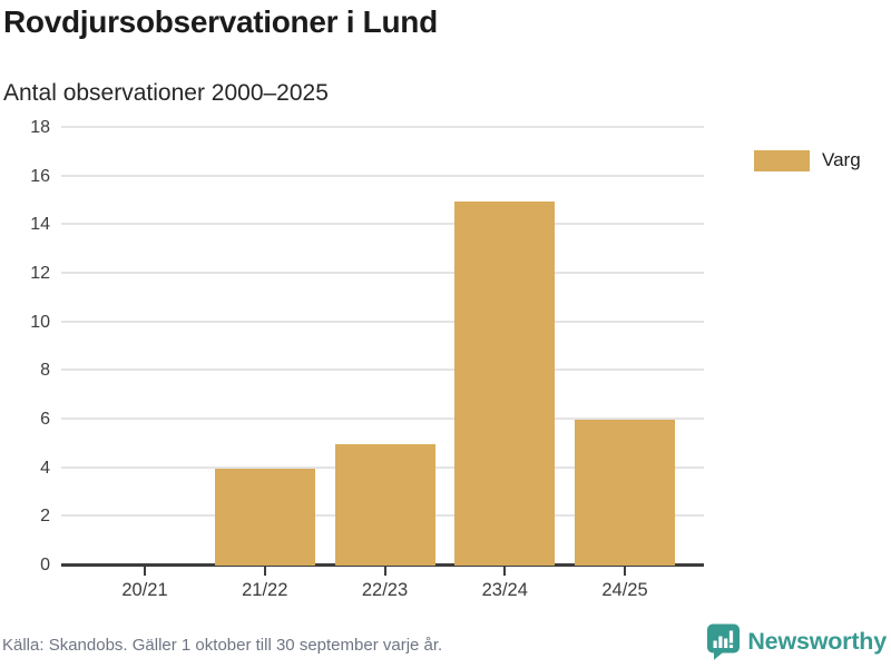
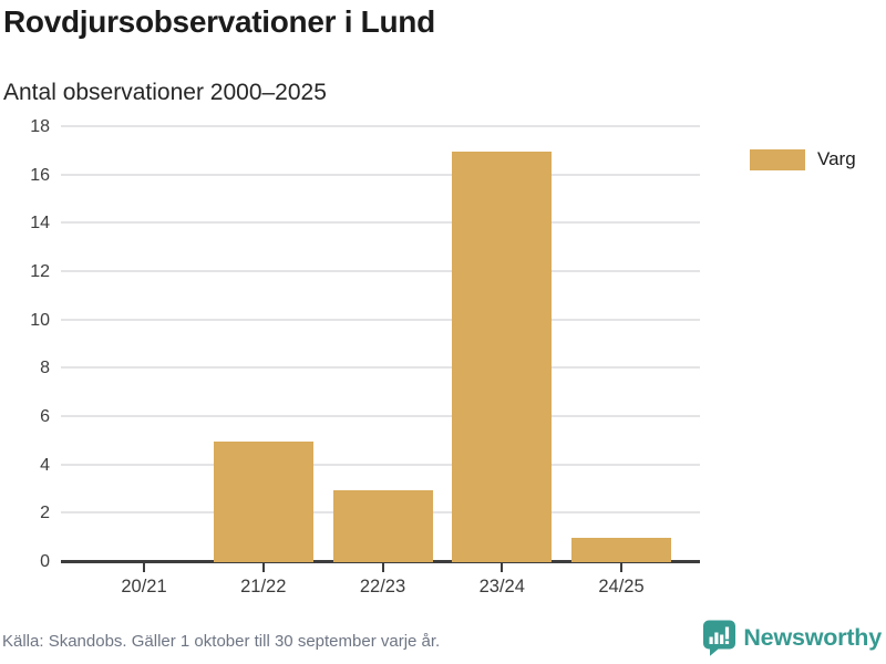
21/22: 4 -> 5
22/23: 5 -> 3
23/24: 15 -> 17
24/25: 6 -> 1
